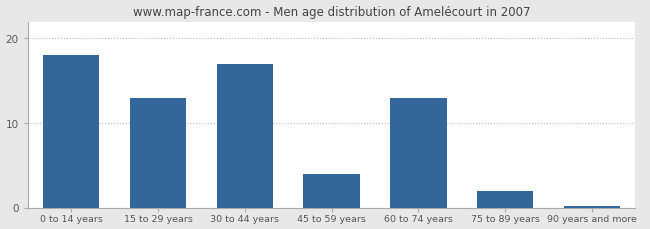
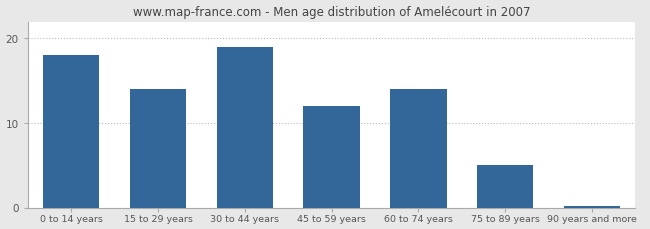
15 to 29 years: 13.0 -> 14.0
30 to 44 years: 17.0 -> 19.0
45 to 59 years: 4.0 -> 12.0
60 to 74 years: 13.0 -> 14.0
75 to 89 years: 2.0 -> 5.0
